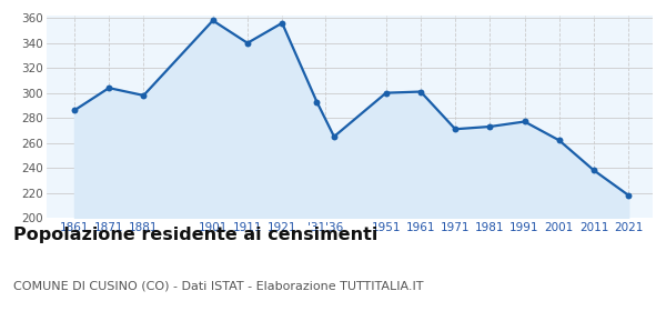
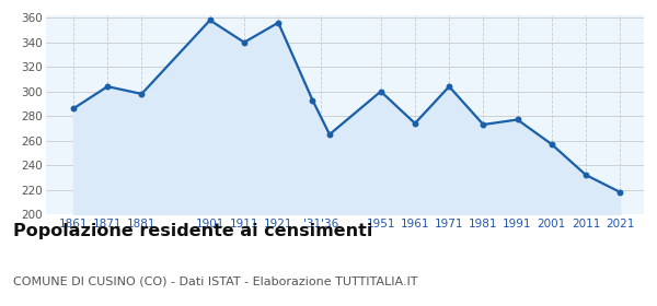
1961: 301 -> 274
1971: 271 -> 304
2001: 262 -> 257
2011: 238 -> 232
